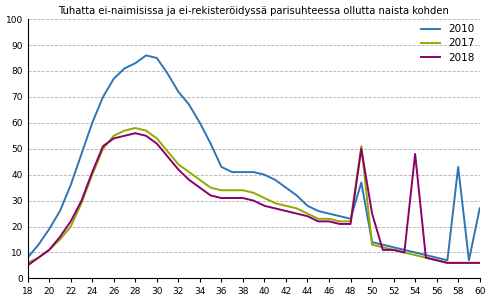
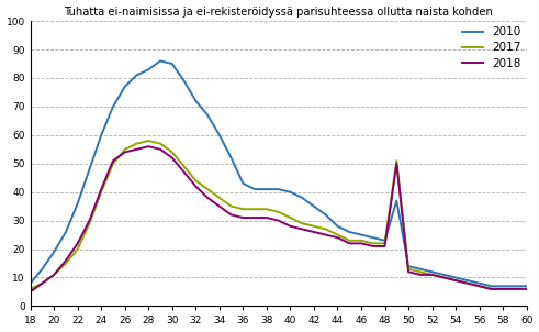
2018/50: 25 -> 12
2018/54: 48 -> 9
2010/58: 43 -> 7
2010/60: 27 -> 7
